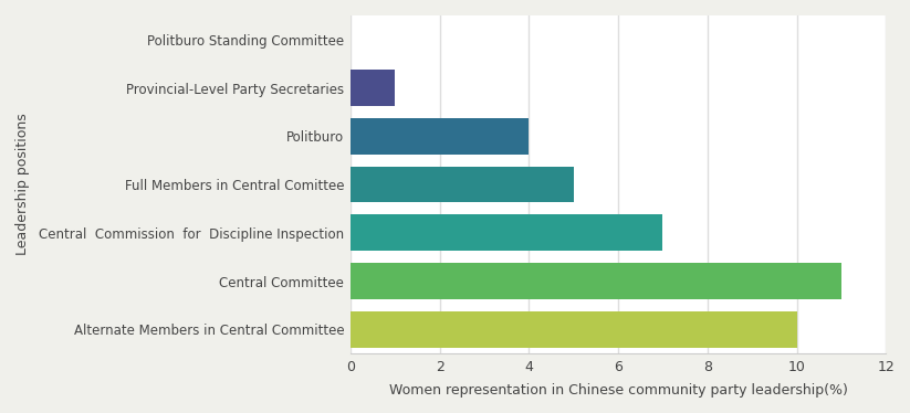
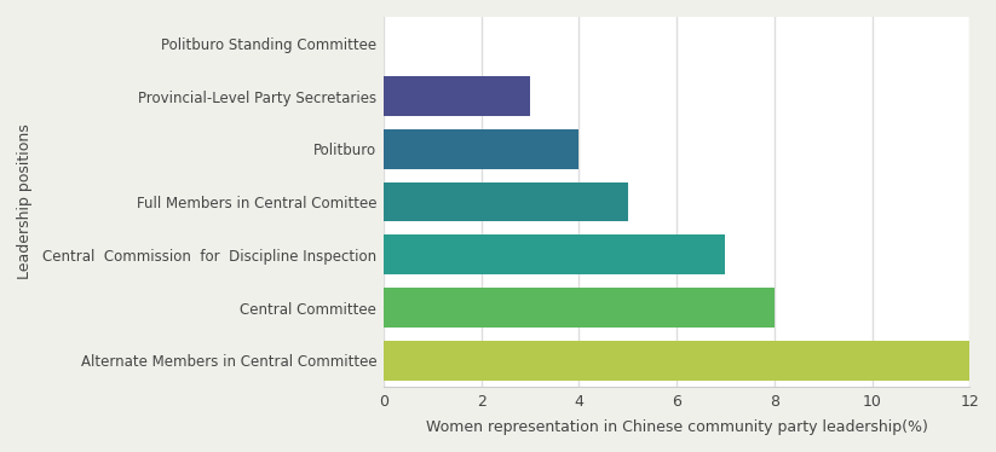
Provincial-Level Party Secretaries: 1 -> 3
Central Committee: 11 -> 8
Alternate Members in Central Committee: 10 -> 12
